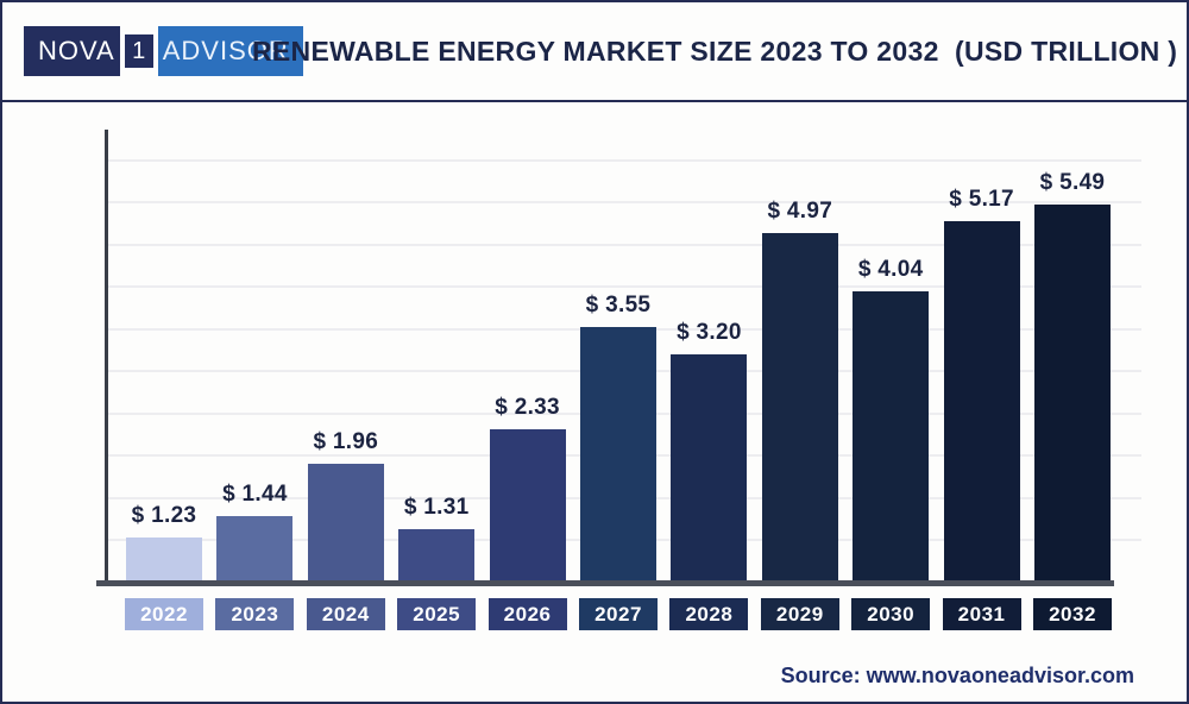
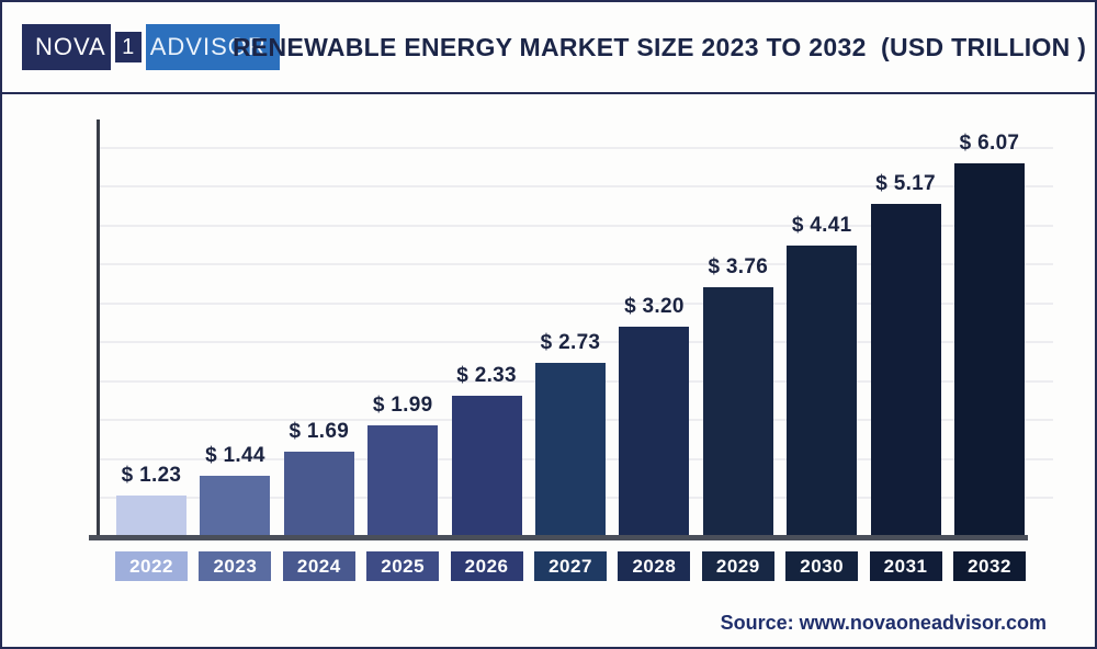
2024: 1.96 -> 1.69
2025: 1.31 -> 1.99
2027: 3.55 -> 2.73
2029: 4.97 -> 3.76
2030: 4.04 -> 4.41
2032: 5.49 -> 6.07
